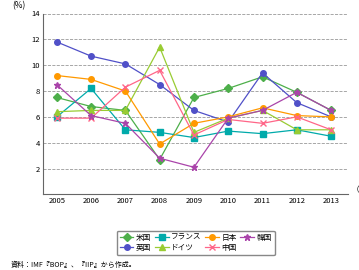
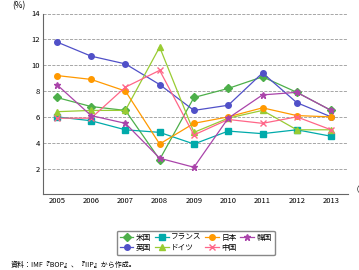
フランス/2006: 8.2 -> 5.7
フランス/2009: 4.4 -> 3.9
英国/2010: 5.6 -> 6.9
韓国/2011: 6.5 -> 7.7
